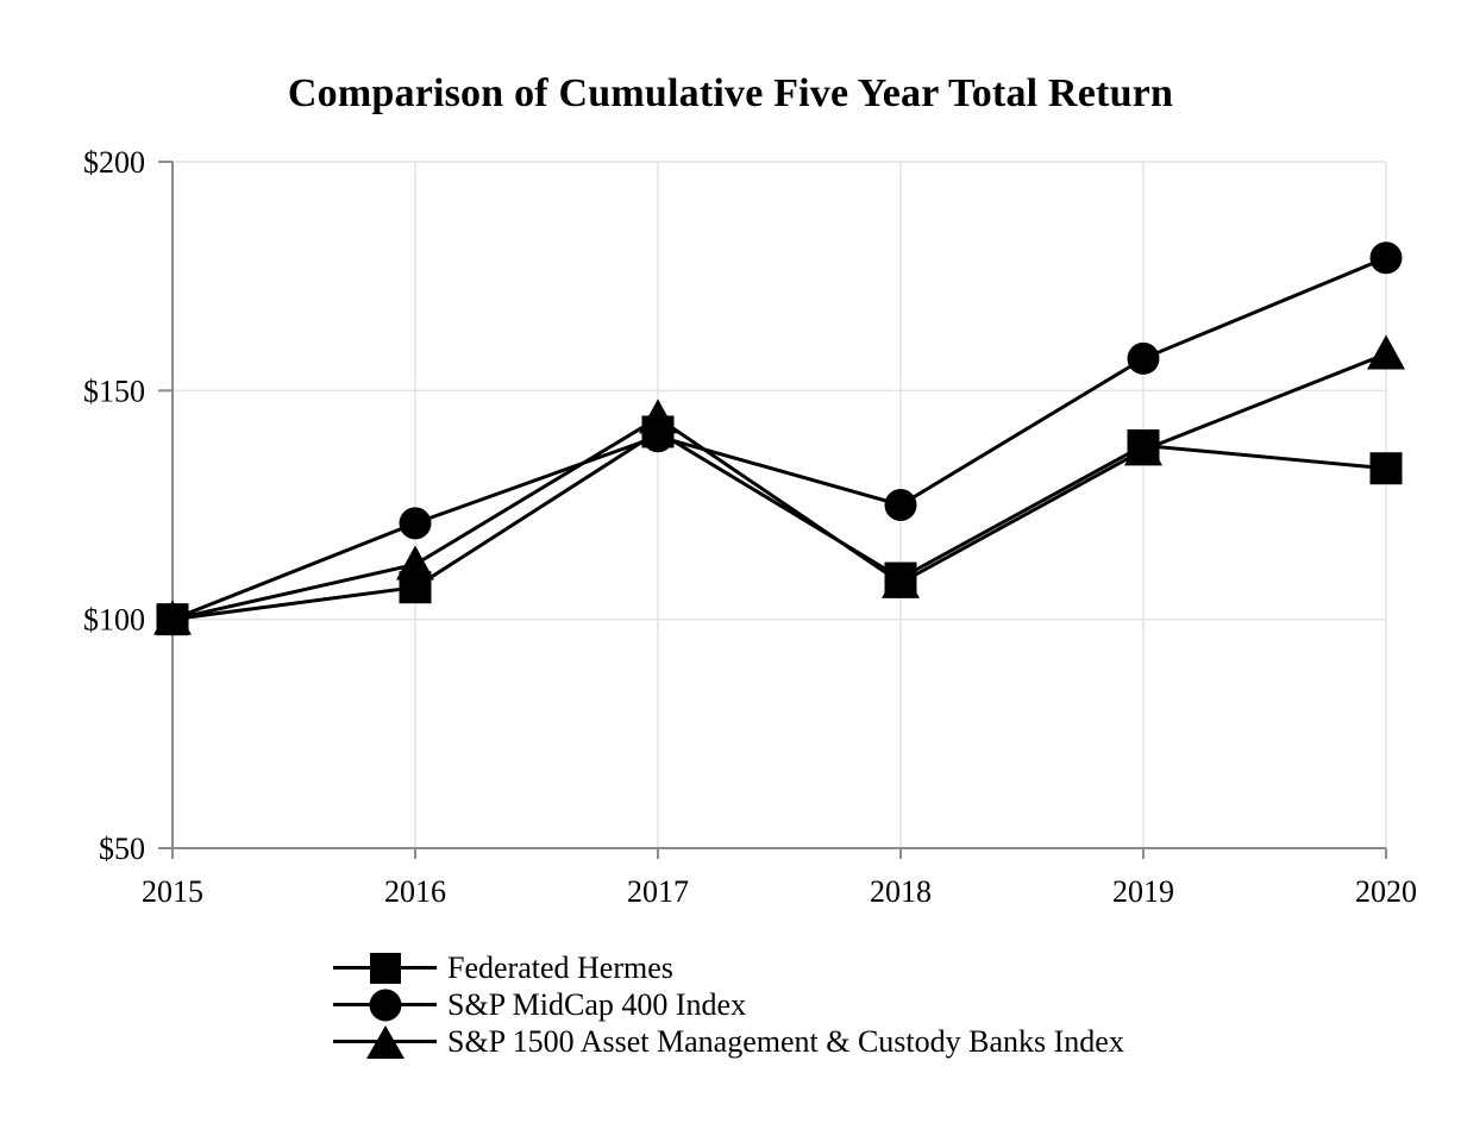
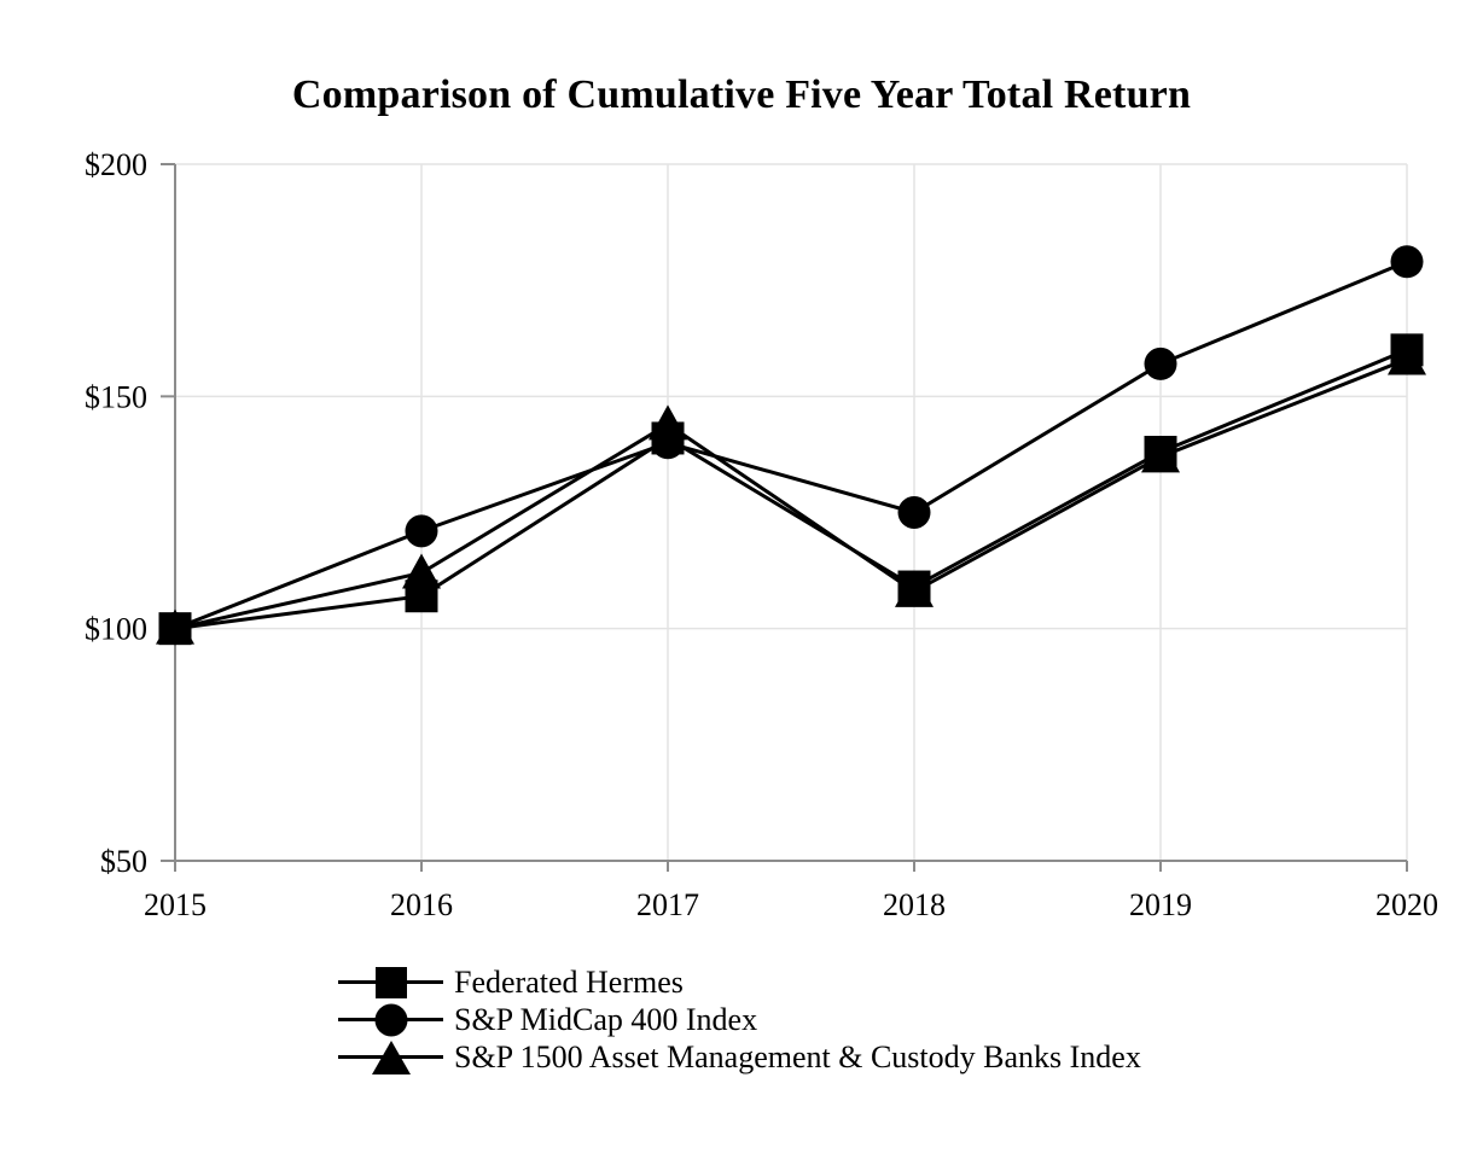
Federated Hermes/2020: $133 -> $160
